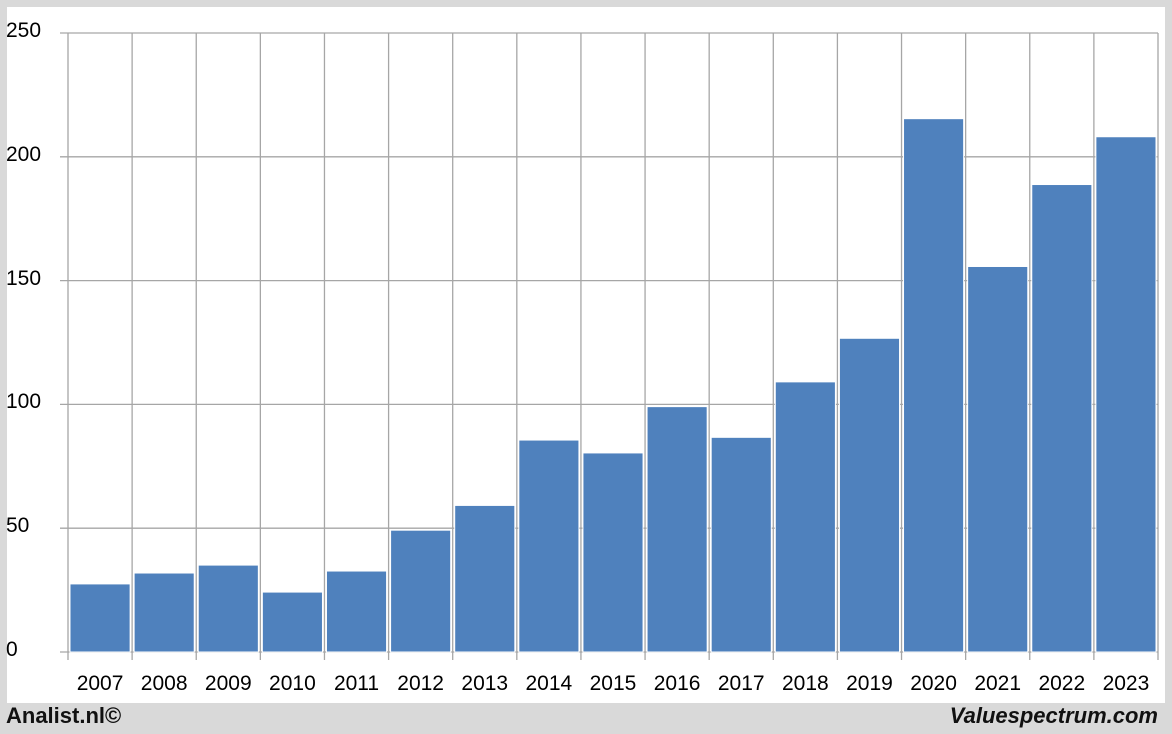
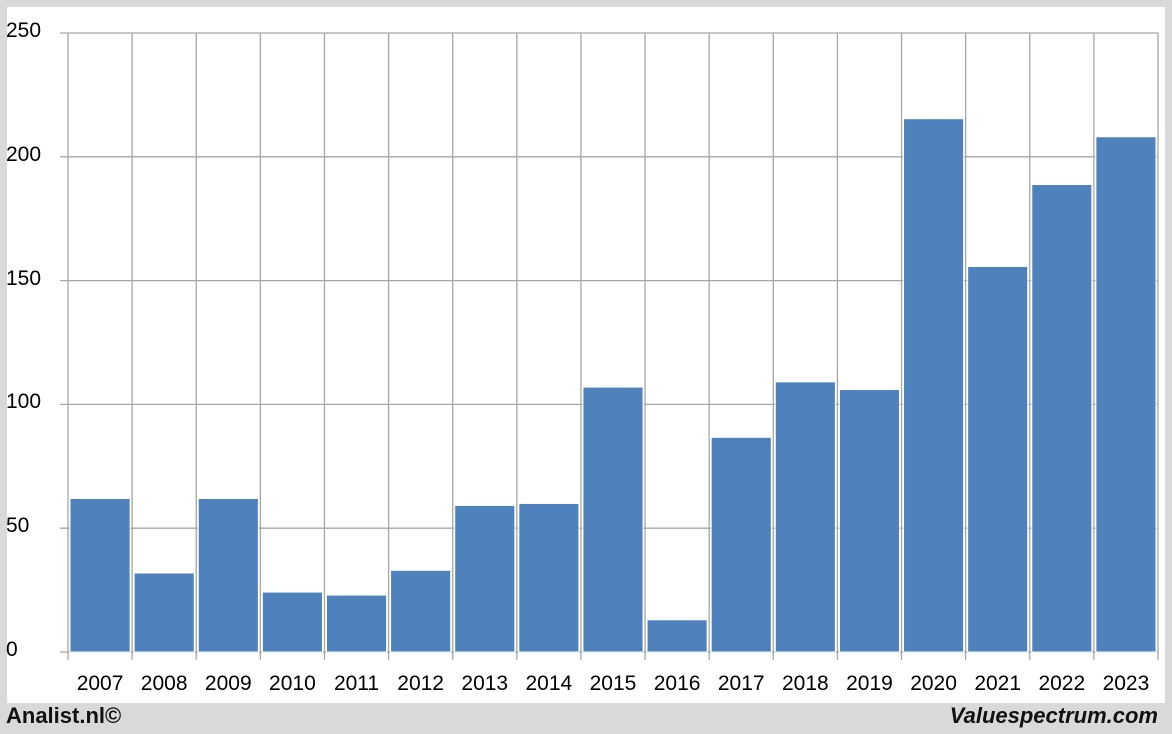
2007: 28 -> 62
2009: 35 -> 62
2011: 33 -> 23
2012: 49 -> 33
2014: 86 -> 60
2015: 80 -> 107
2016: 99 -> 13
2019: 127 -> 106
